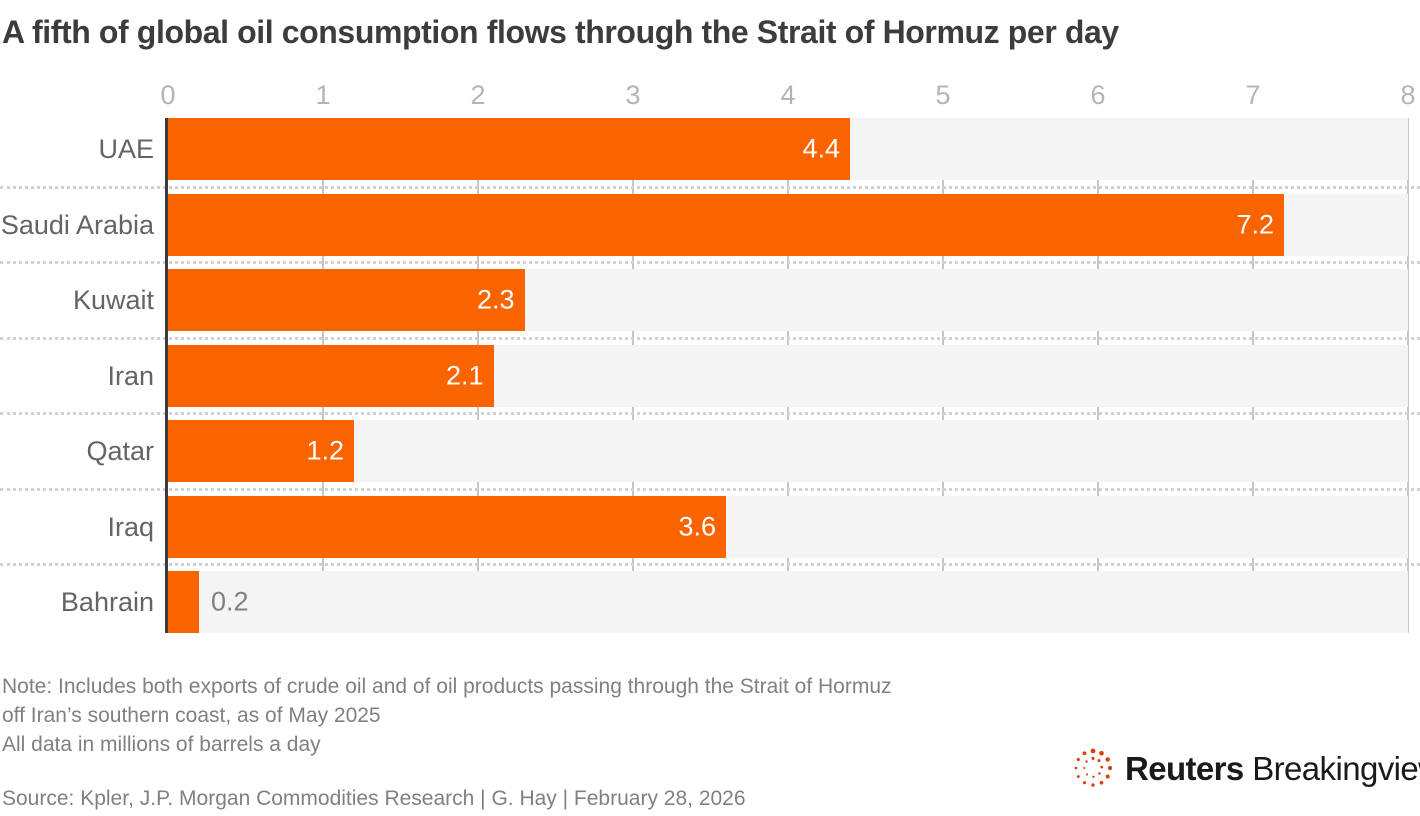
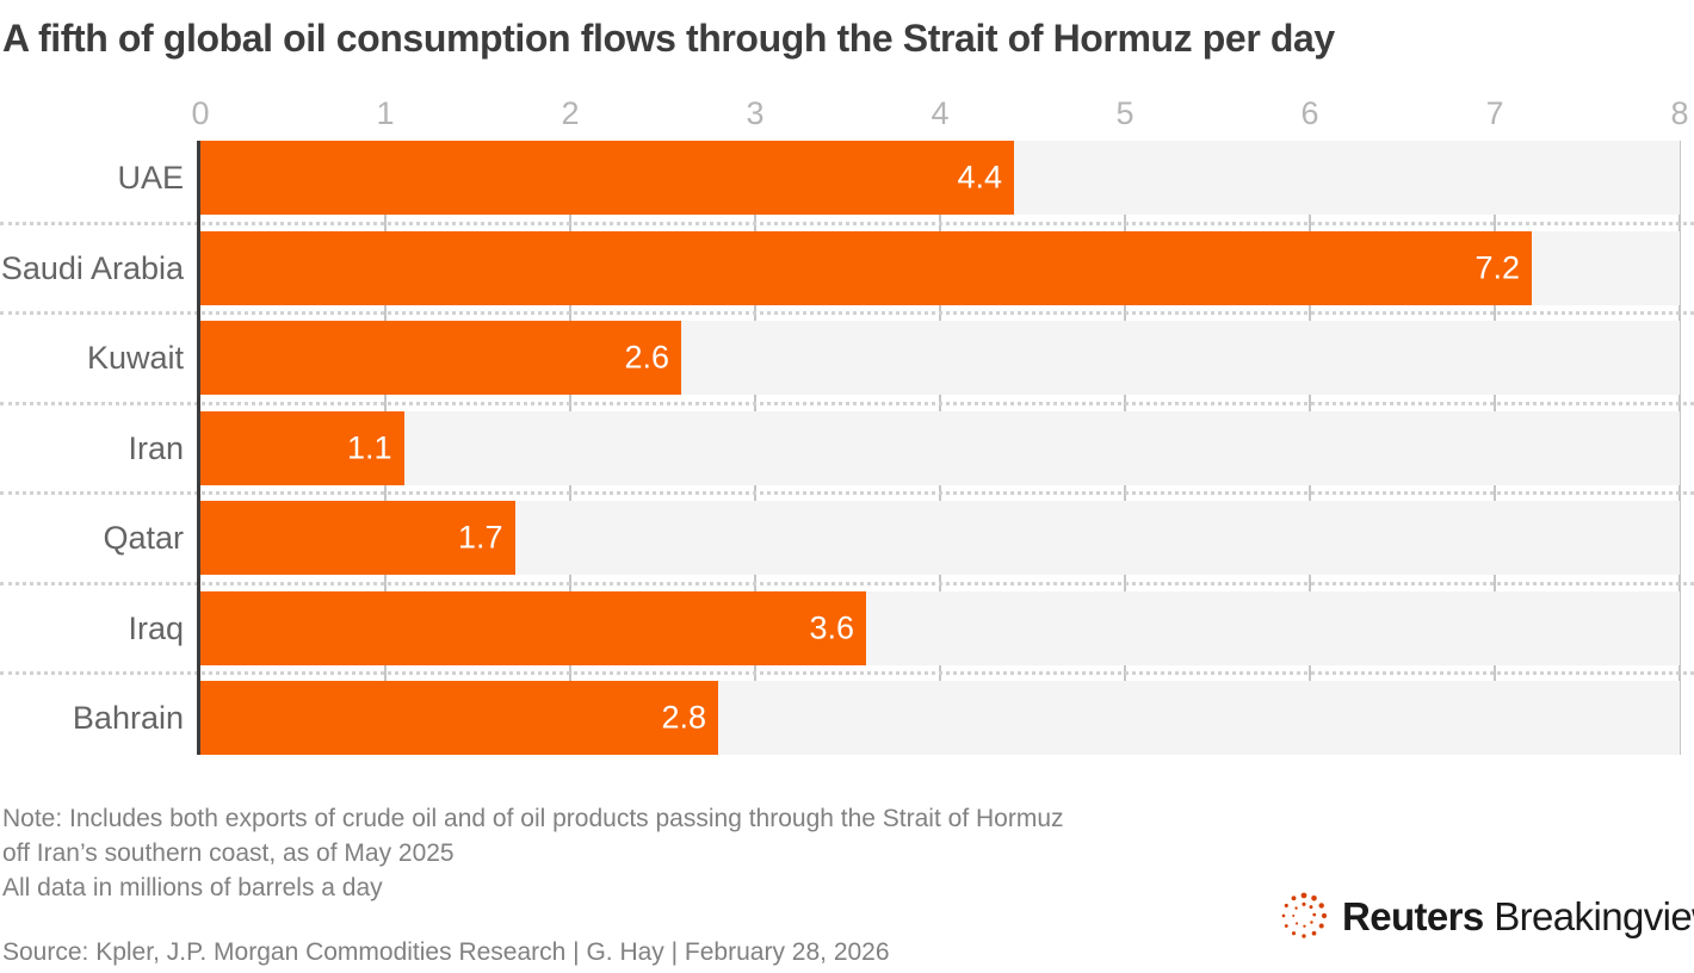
Kuwait: 2.3 -> 2.6
Iran: 2.1 -> 1.1
Qatar: 1.2 -> 1.7
Bahrain: 0.2 -> 2.8
